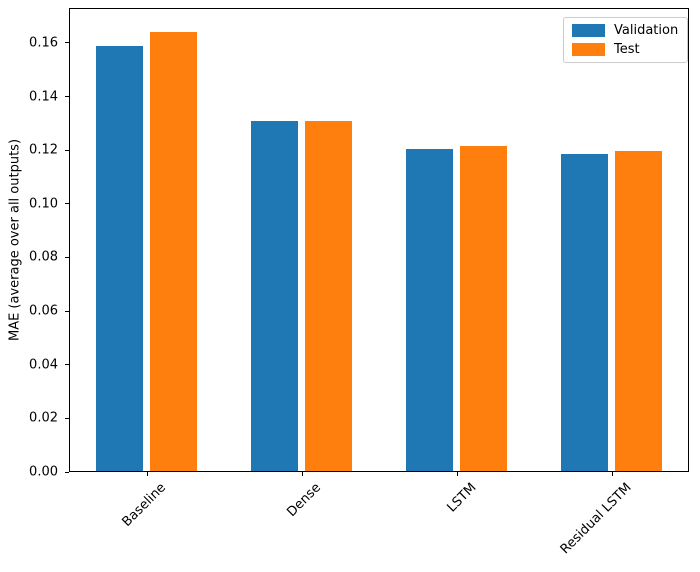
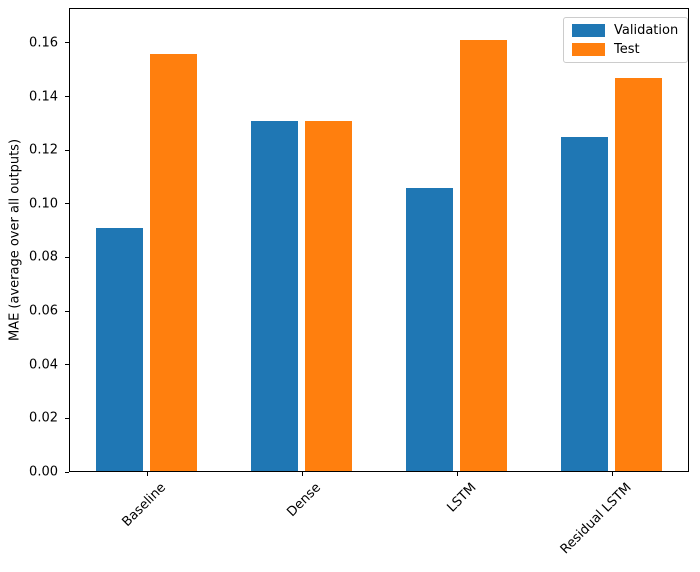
Validation/Baseline: 0.159 -> 0.091
Test/Baseline: 0.164 -> 0.156
Validation/LSTM: 0.120 -> 0.106
Test/LSTM: 0.121 -> 0.161
Validation/Residual LSTM: 0.118 -> 0.125
Test/Residual LSTM: 0.119 -> 0.147
